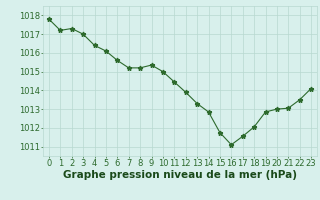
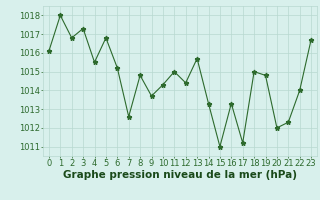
0: 1017.8 -> 1016.1
1: 1017.2 -> 1018.0
2: 1017.3 -> 1016.8
3: 1017.0 -> 1017.3
4: 1016.4 -> 1015.5
5: 1016.1 -> 1016.8
6: 1015.6 -> 1015.2
7: 1015.2 -> 1012.6
8: 1015.2 -> 1014.8
9: 1015.4 -> 1013.7
10: 1015.0 -> 1014.3
11: 1014.5 -> 1015.0
12: 1013.9 -> 1014.4
13: 1013.3 -> 1015.7
14: 1012.9 -> 1013.3
15: 1011.8 -> 1011.0
16: 1011.1 -> 1013.3
17: 1011.5 -> 1011.2
18: 1012.0 -> 1015.0
19: 1012.9 -> 1014.8
20: 1013.0 -> 1012.0
21: 1013.0 -> 1012.3
22: 1013.5 -> 1014.0
23: 1014.1 -> 1016.7
